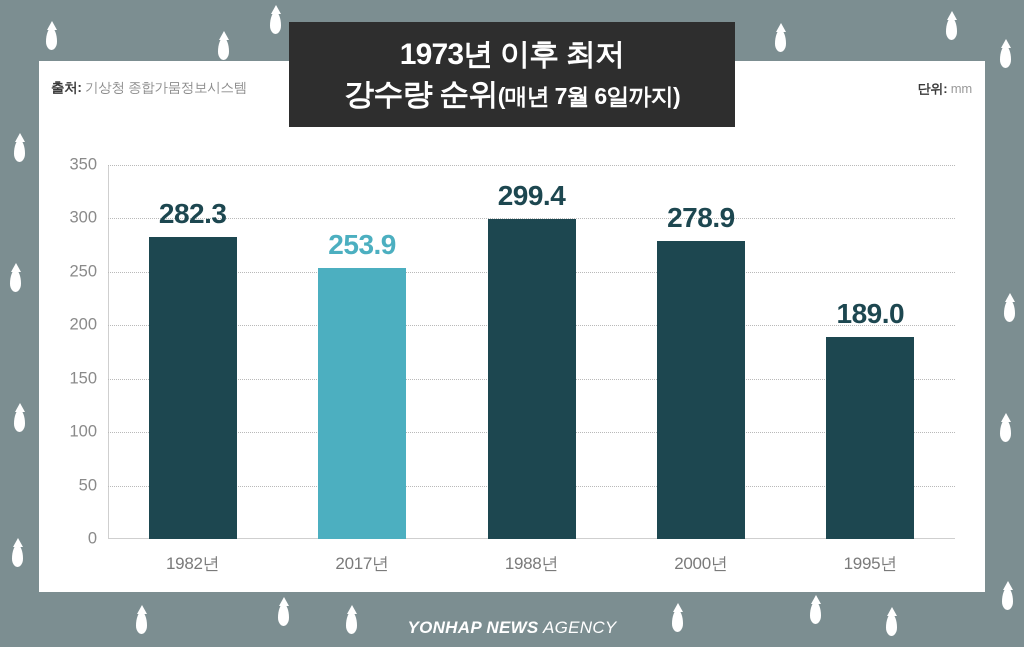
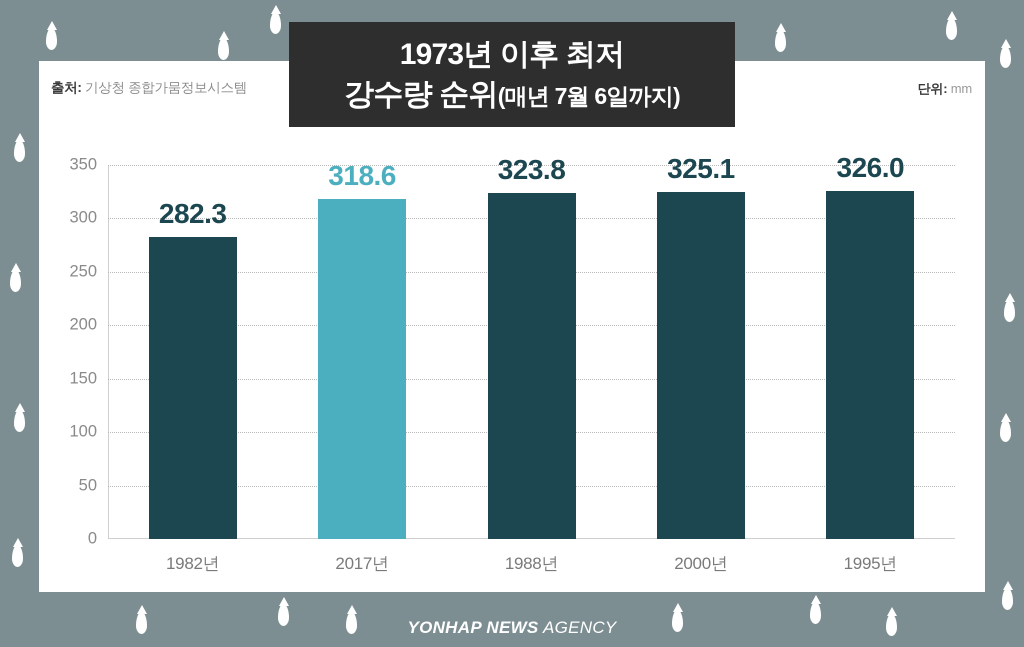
2017년: 253.9 -> 318.6
1988년: 299.4 -> 323.8
2000년: 278.9 -> 325.1
1995년: 189.0 -> 326.0
